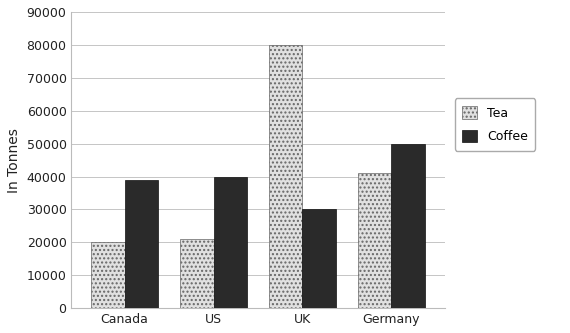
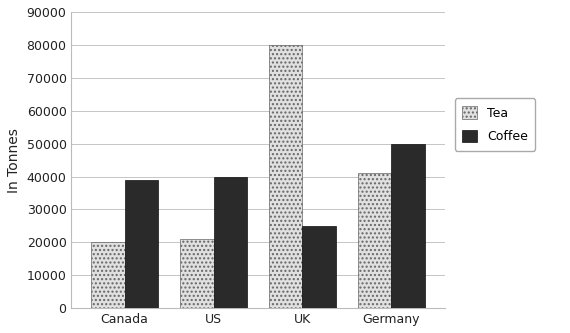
Coffee/UK: 30000 -> 25000
